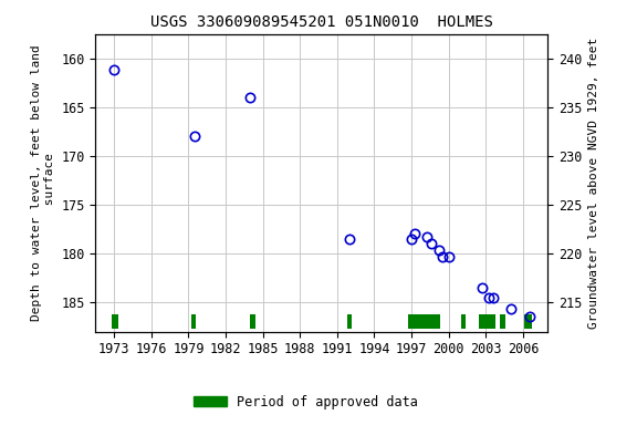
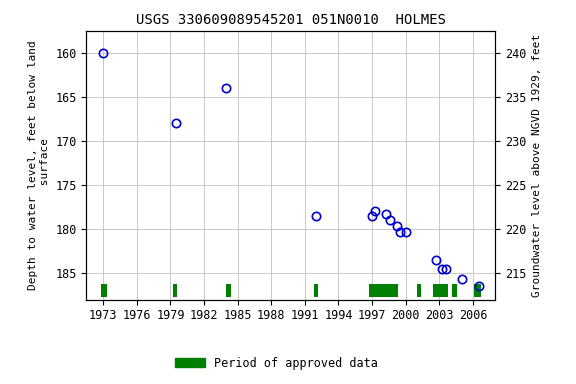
1973: 161.2 -> 160.0
